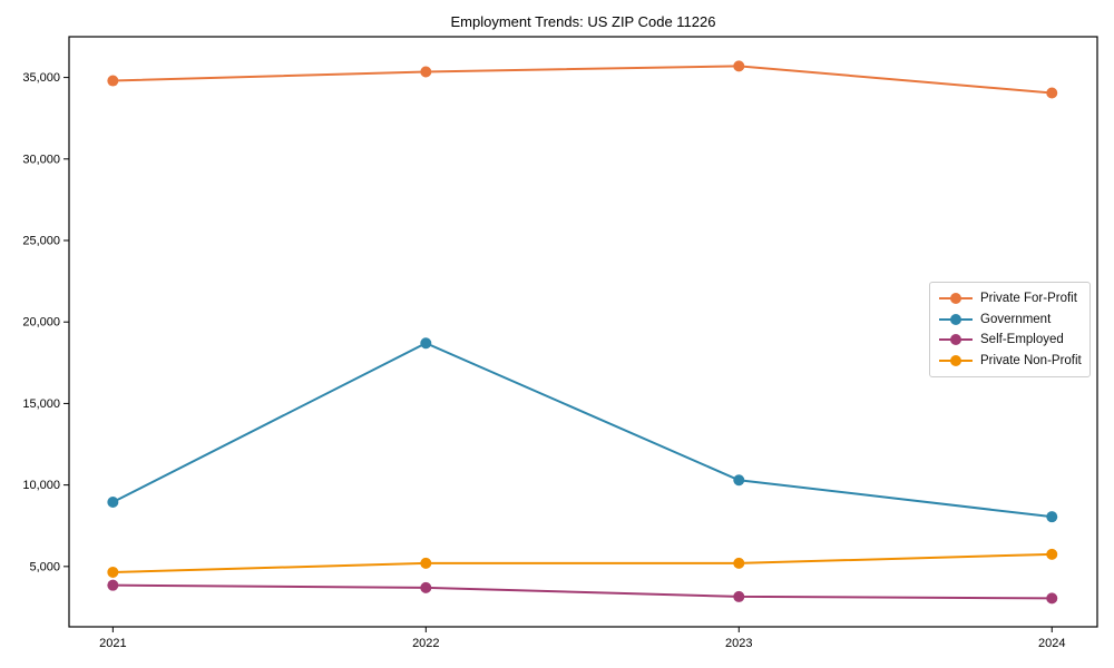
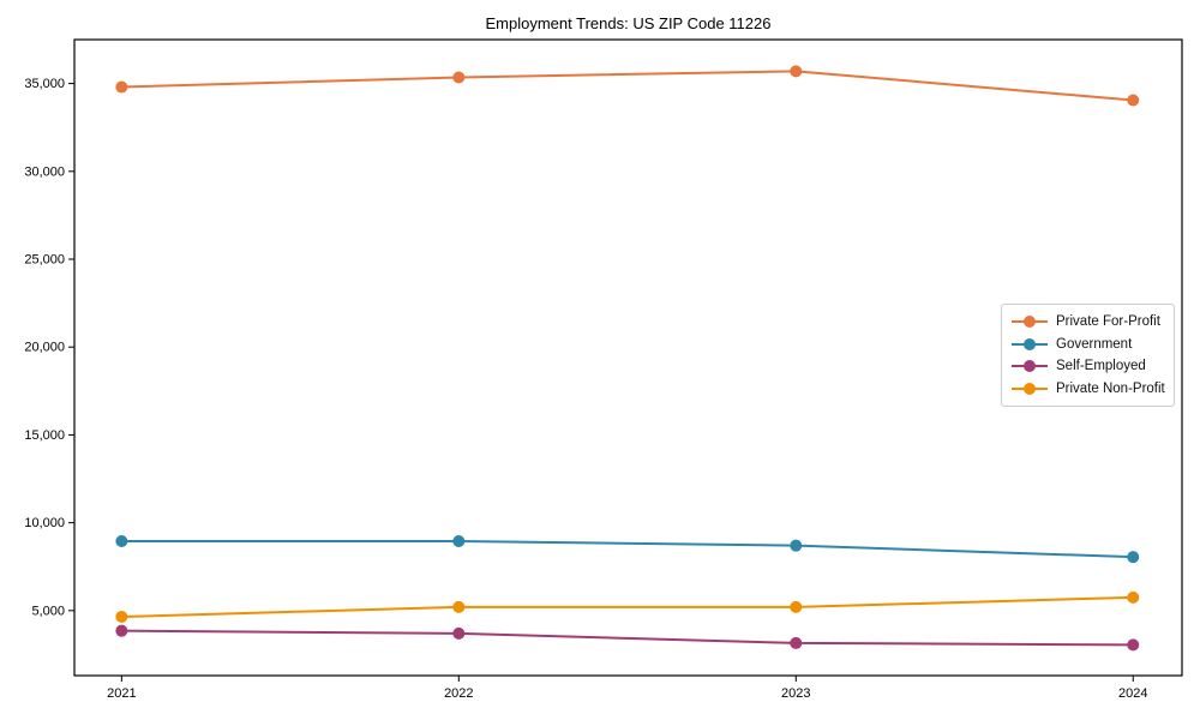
Government/2022: 18700 -> 9000
Government/2023: 10300 -> 8700
